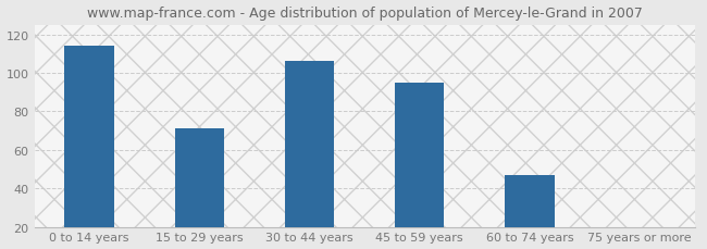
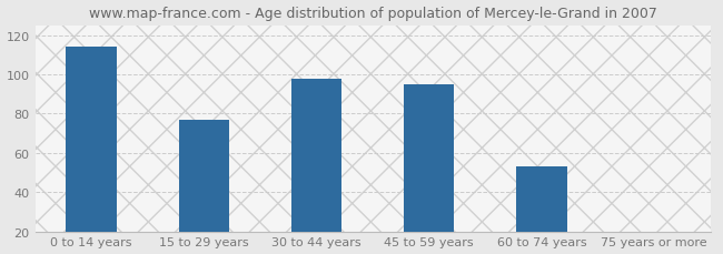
15 to 29 years: 71 -> 77
30 to 44 years: 106 -> 98
60 to 74 years: 47 -> 53
